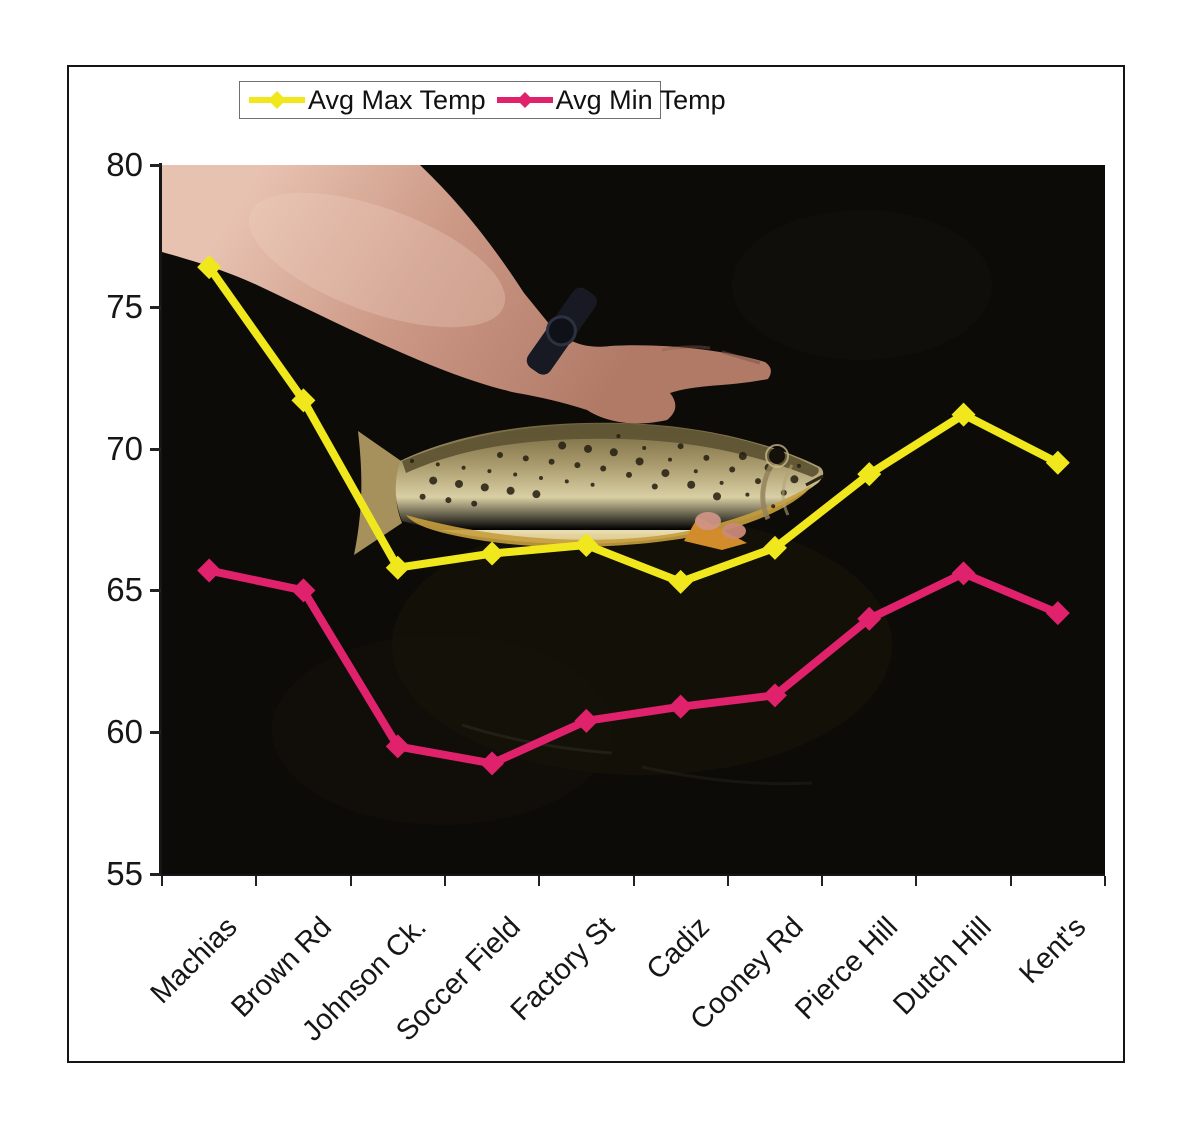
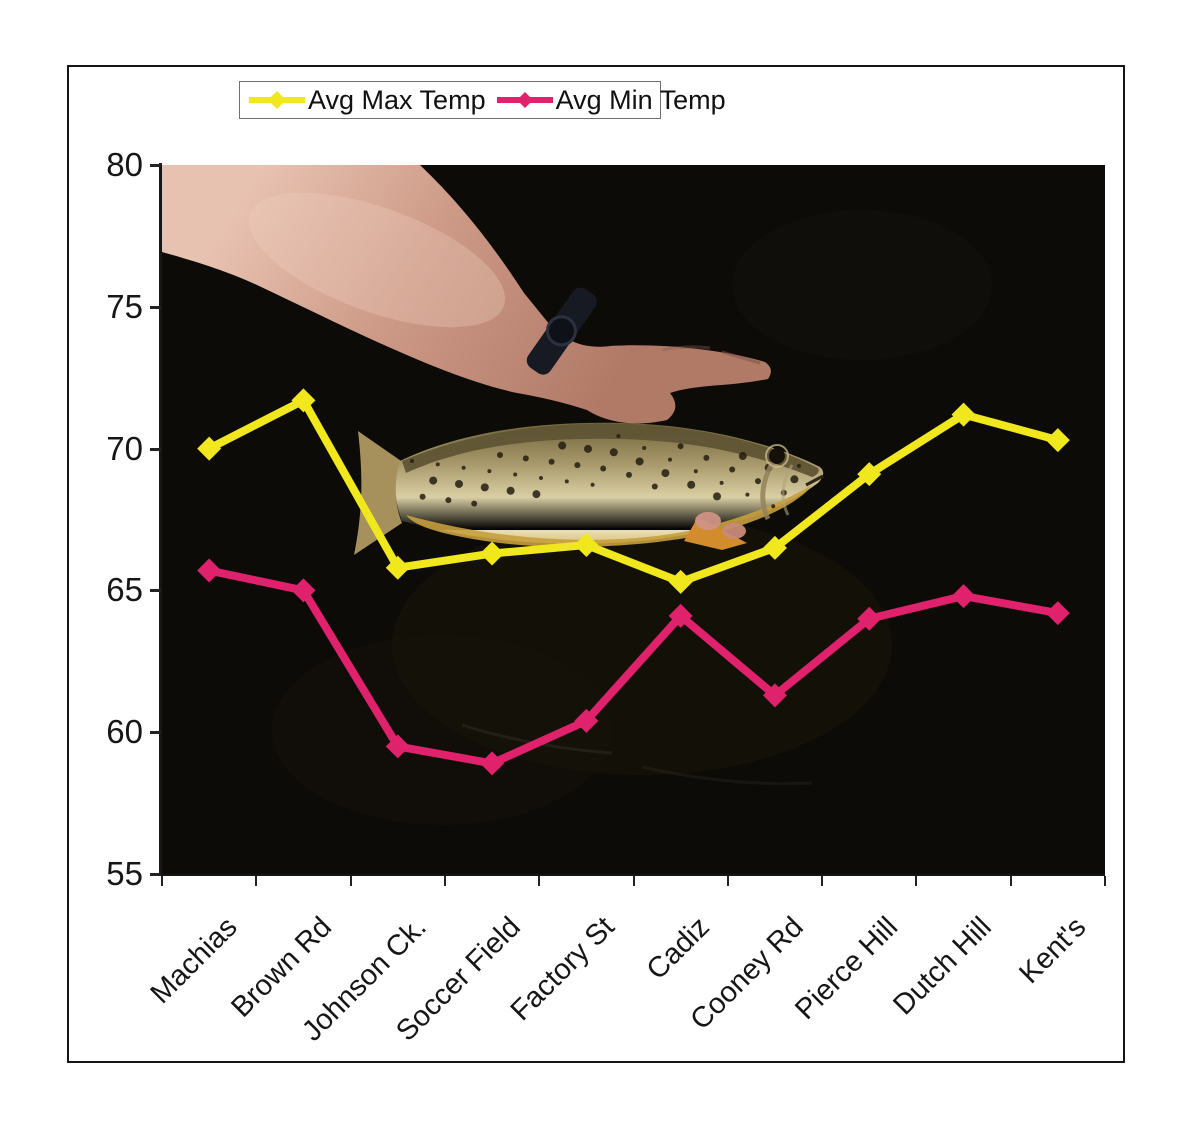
Avg Max Temp/Machias: 76.4 -> 70.0
Avg Min Temp/Cadiz: 60.9 -> 64.1
Avg Min Temp/Dutch Hill: 65.6 -> 64.8
Avg Max Temp/Kent's: 69.5 -> 70.3
